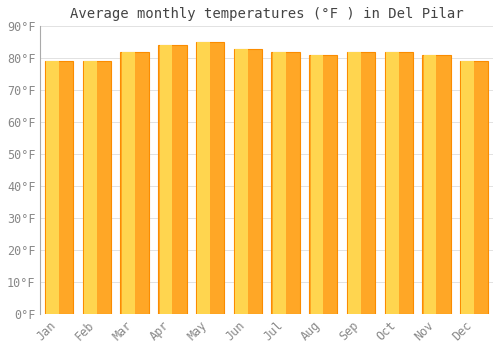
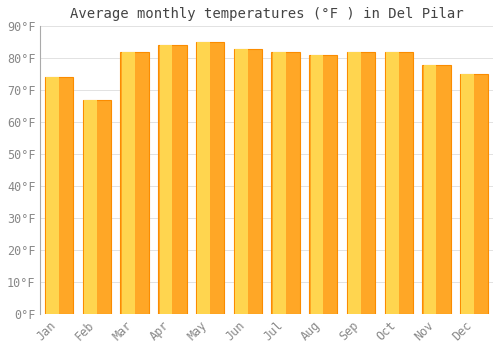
Jan: 79°F -> 74°F
Feb: 79°F -> 67°F
Nov: 81°F -> 78°F
Dec: 79°F -> 75°F
